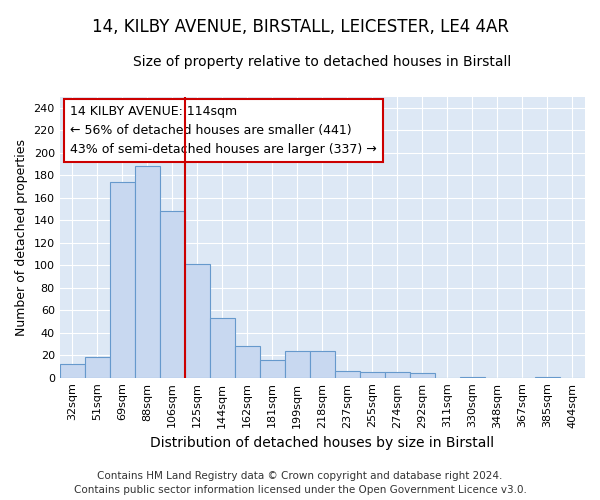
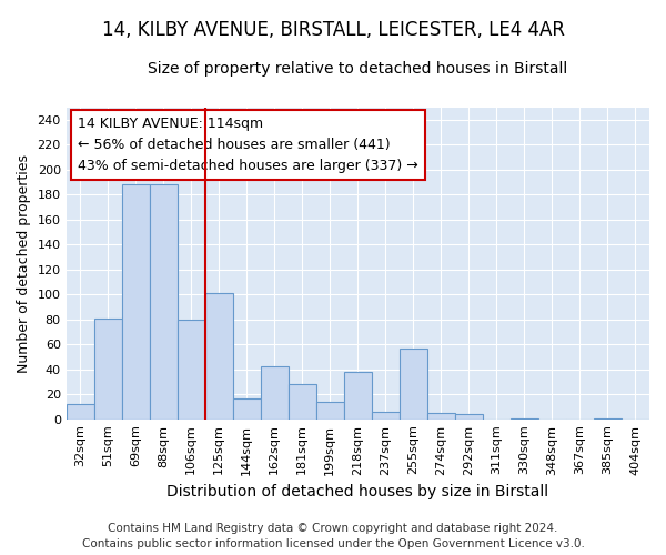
51sqm: 18 -> 81
69sqm: 174 -> 188
106sqm: 148 -> 80
144sqm: 53 -> 17
162sqm: 28 -> 42
181sqm: 16 -> 28
199sqm: 24 -> 14
218sqm: 24 -> 38
255sqm: 5 -> 57
